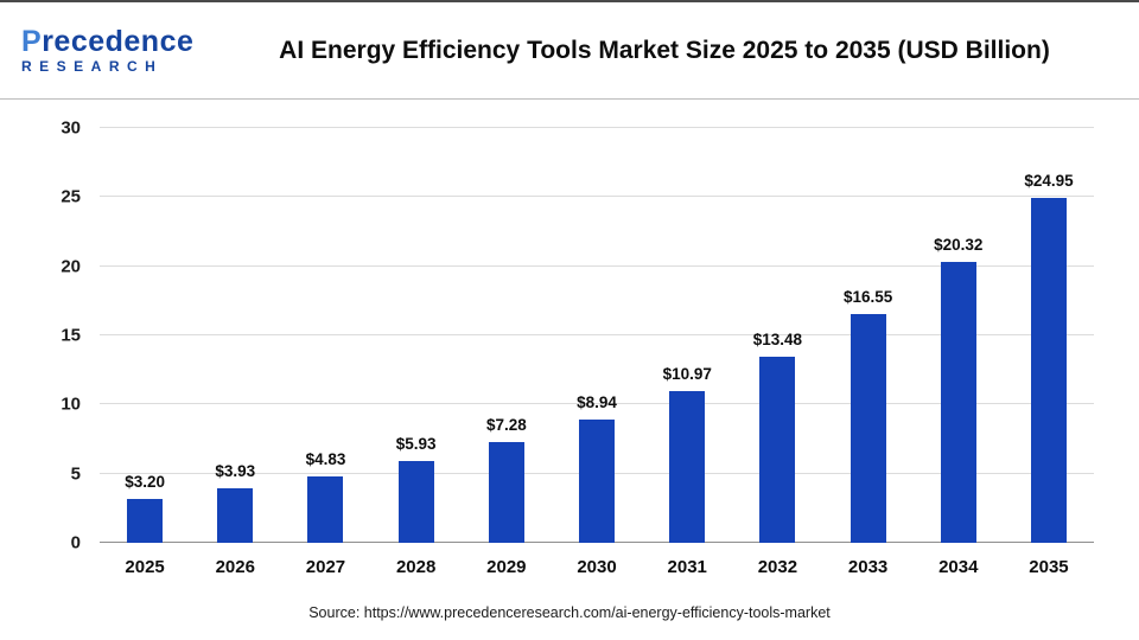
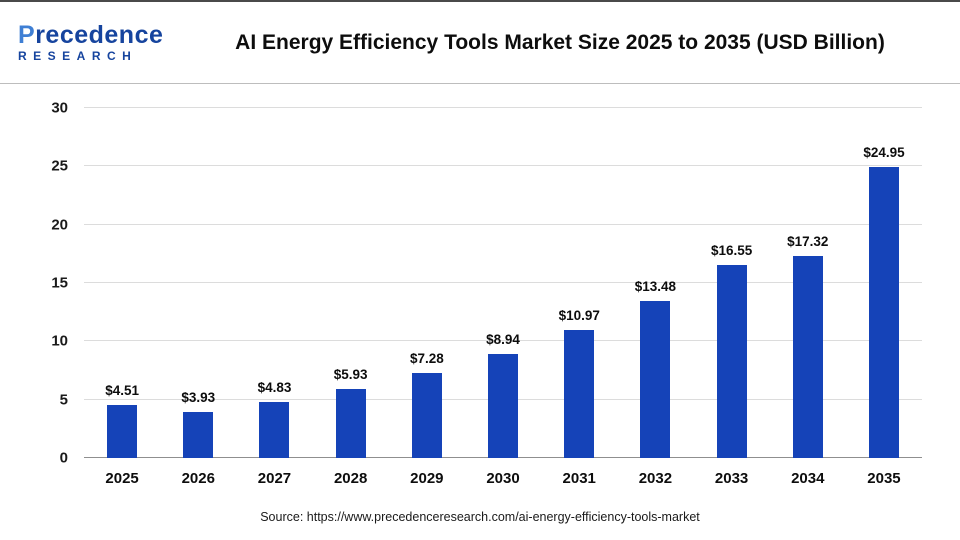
2025: $3.20 -> $4.51
2034: $20.32 -> $17.32
